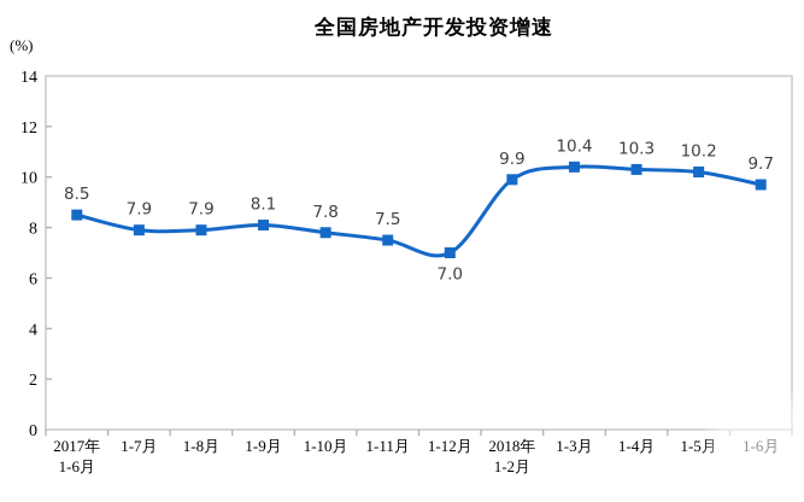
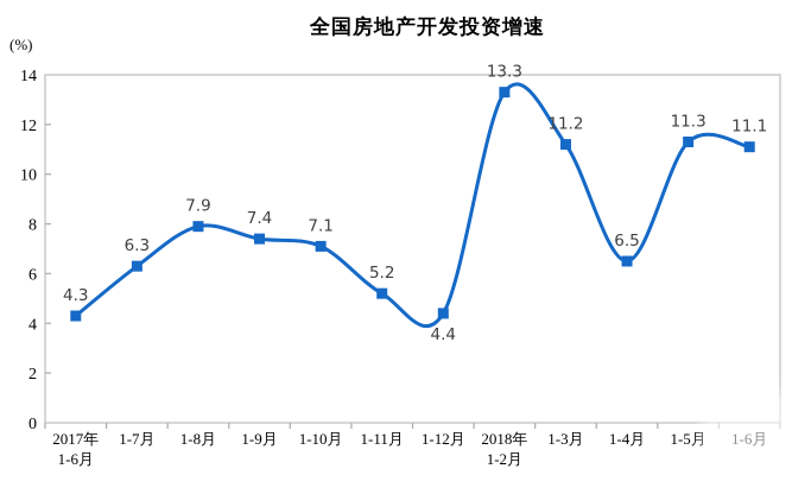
2017年 1-6月: 8.5 -> 4.3
1-7月: 7.9 -> 6.3
1-9月: 8.1 -> 7.4
1-10月: 7.8 -> 7.1
1-11月: 7.5 -> 5.2
1-12月: 7.0 -> 4.4
2018年 1-2月: 9.9 -> 13.3
1-3月: 10.4 -> 11.2
1-4月: 10.3 -> 6.5
1-5月: 10.2 -> 11.3
1-6月: 9.7 -> 11.1
